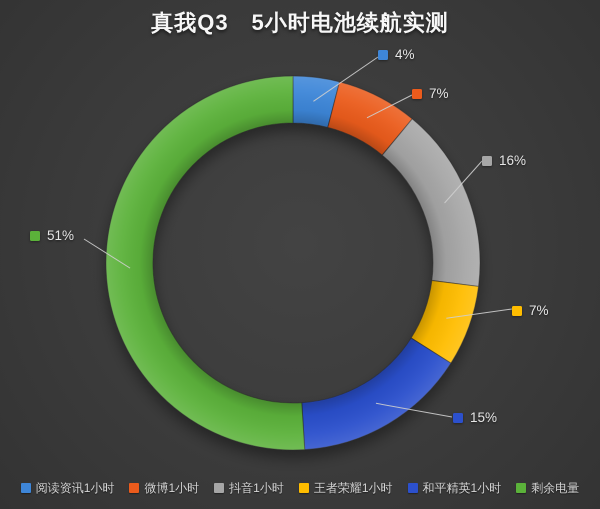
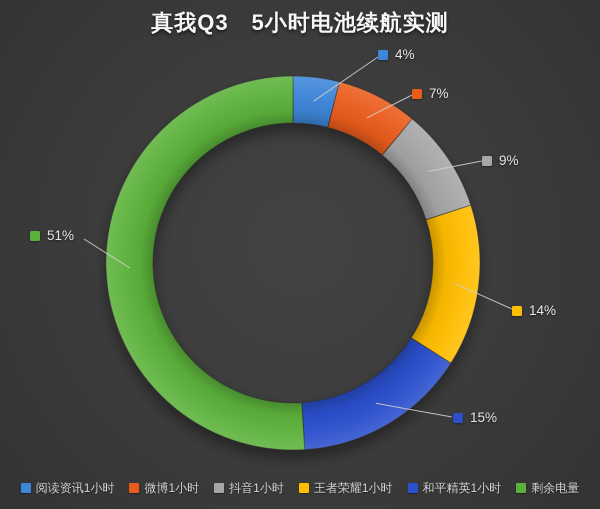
抖音1小时: 16% -> 9%
王者荣耀1小时: 7% -> 14%
